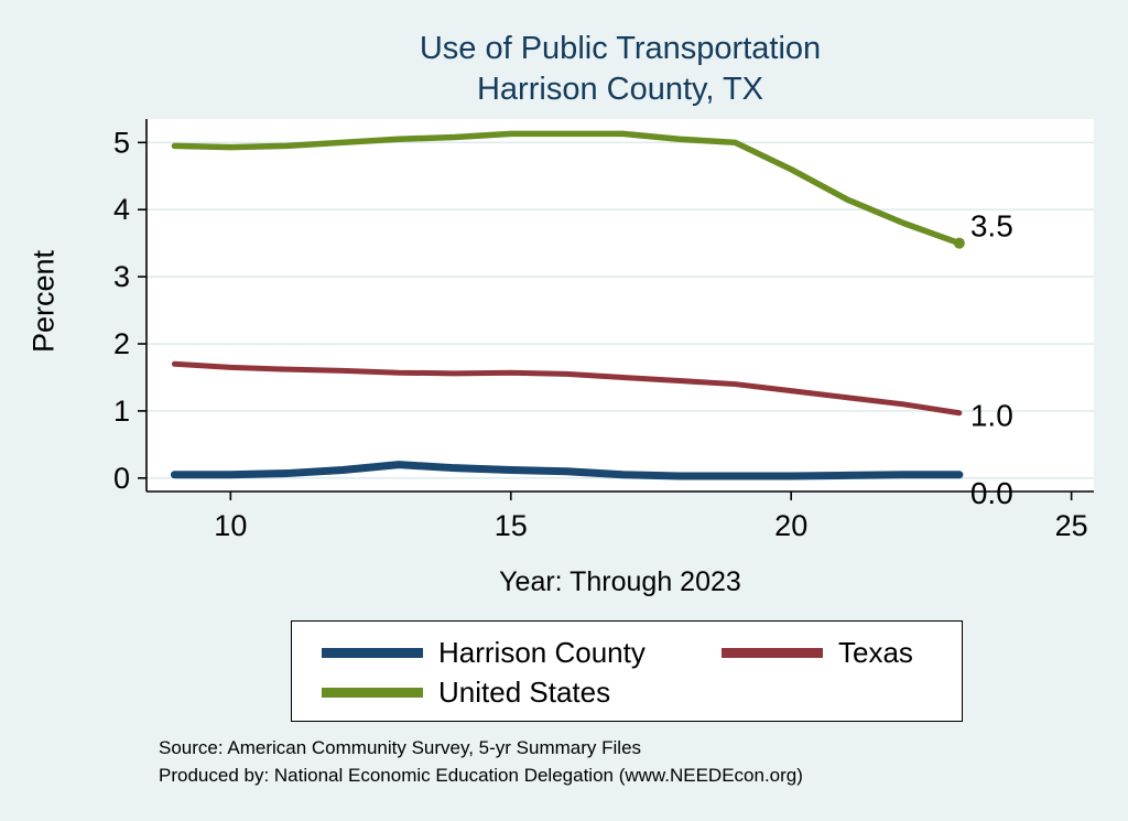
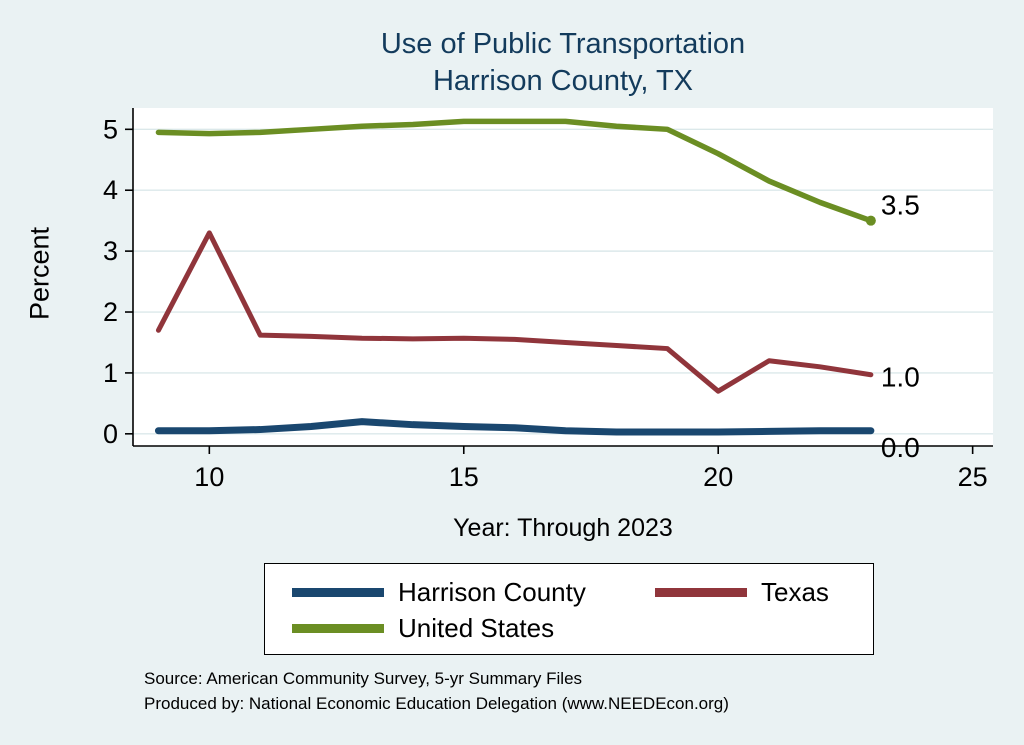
Texas/10: 1.6 -> 3.3
Texas/20: 1.3 -> 0.7
